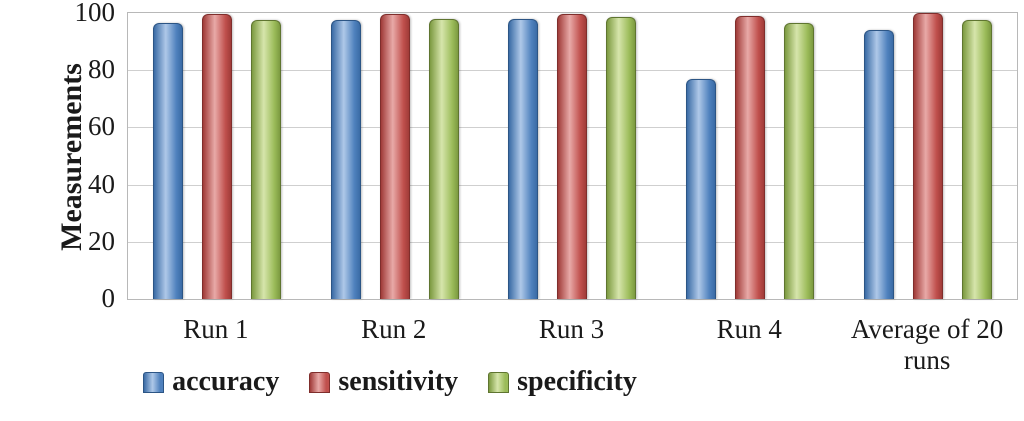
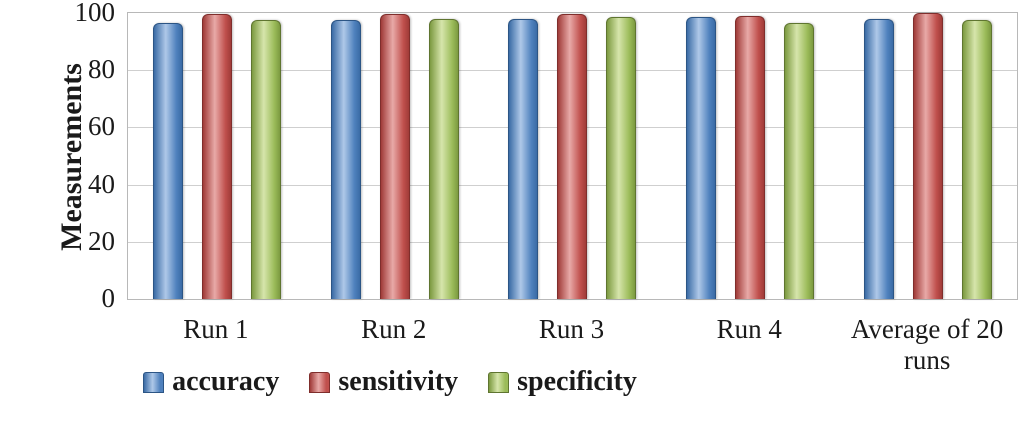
accuracy/Run 4: 77 -> 98
accuracy/Average of 20 runs: 94 -> 98
